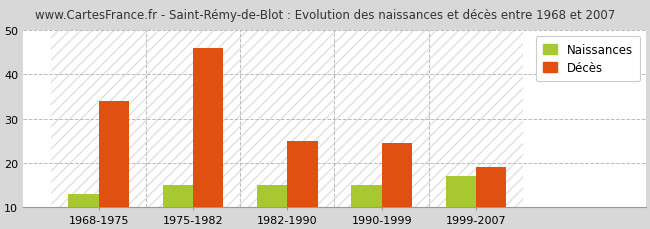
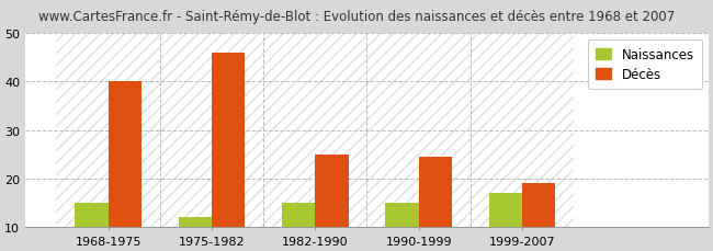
Naissances/1968-1975: 13 -> 15
Décès/1968-1975: 34.0 -> 40.0
Naissances/1975-1982: 15 -> 12
